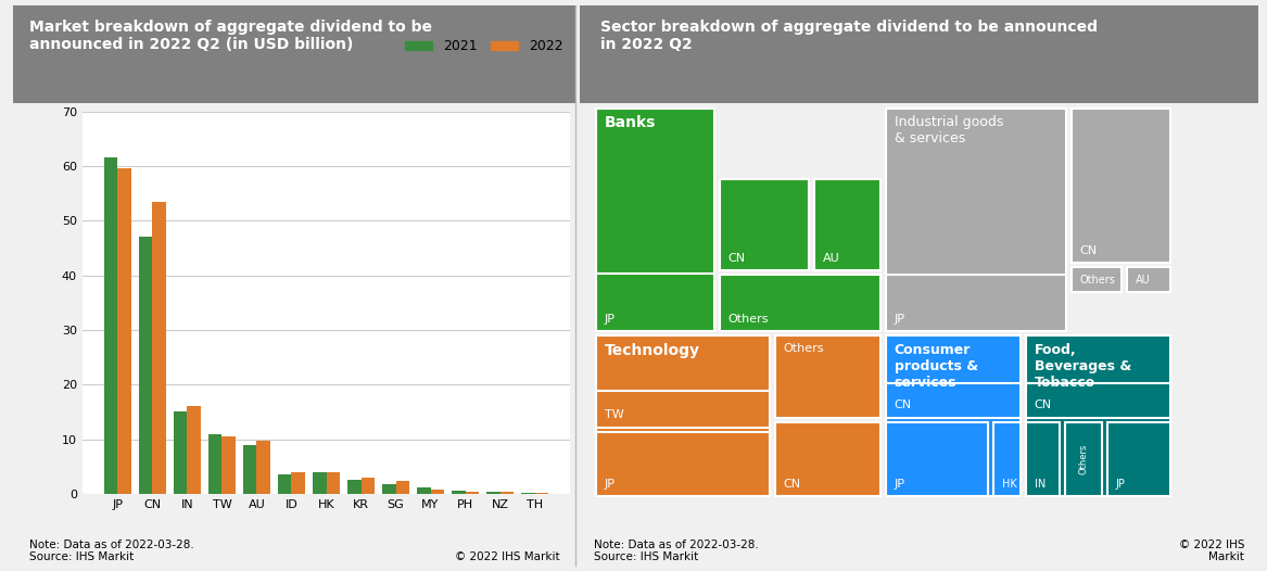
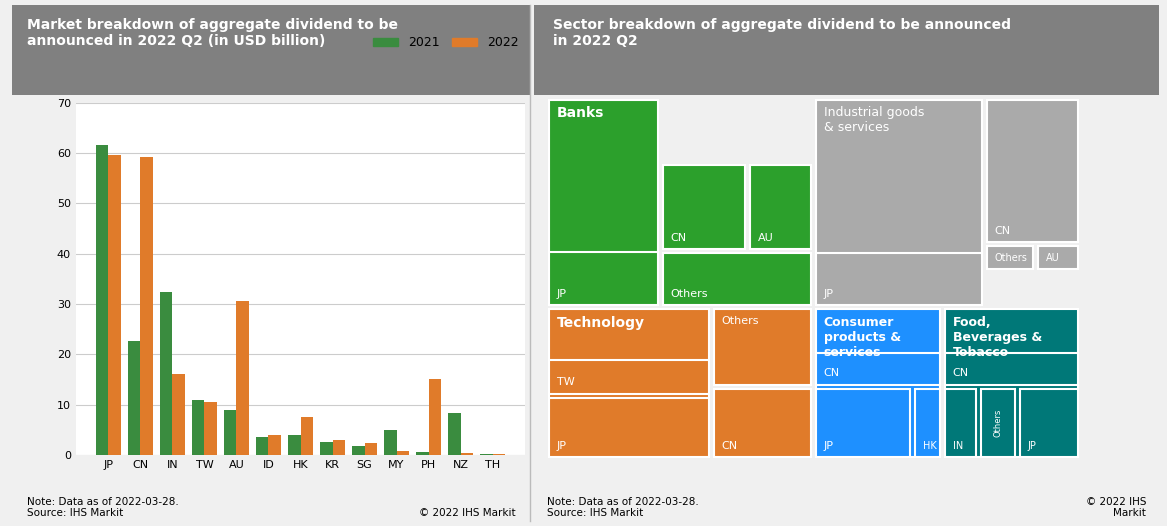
2021/CN: 47.0 -> 22.6
2022/CN: 53.5 -> 59.2
2021/IN: 15.0 -> 32.4
2022/AU: 9.8 -> 30.6
2022/HK: 4.0 -> 7.6
2021/MY: 1.2 -> 5.0
2022/PH: 0.3 -> 15.0
2021/NZ: 0.3 -> 8.4
